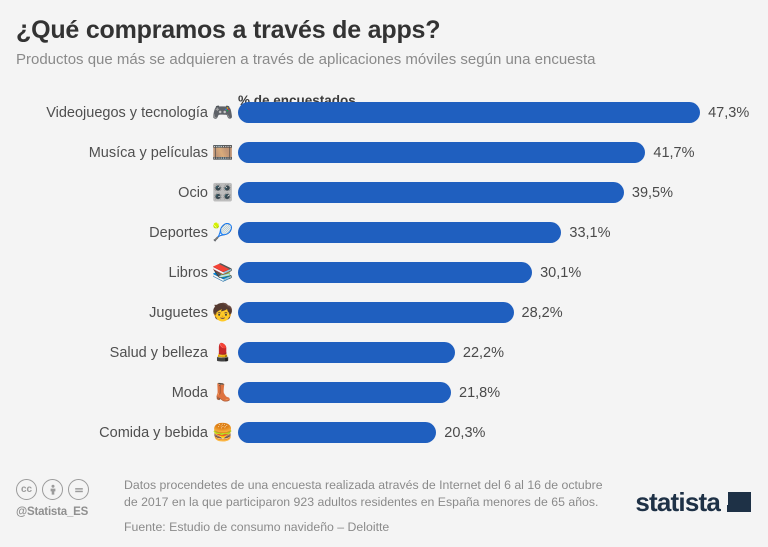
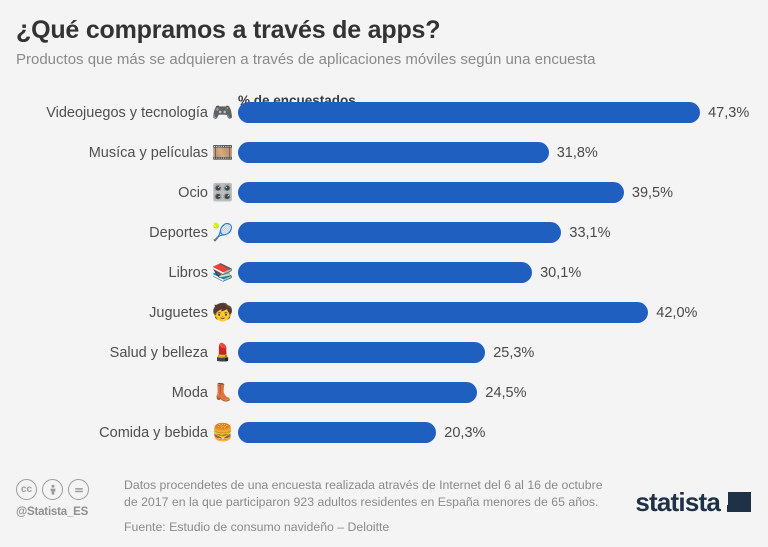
Musíca y películas: 41,7% -> 31,8%
Juguetes: 28,2% -> 42,0%
Salud y belleza: 22,2% -> 25,3%
Moda: 21,8% -> 24,5%
